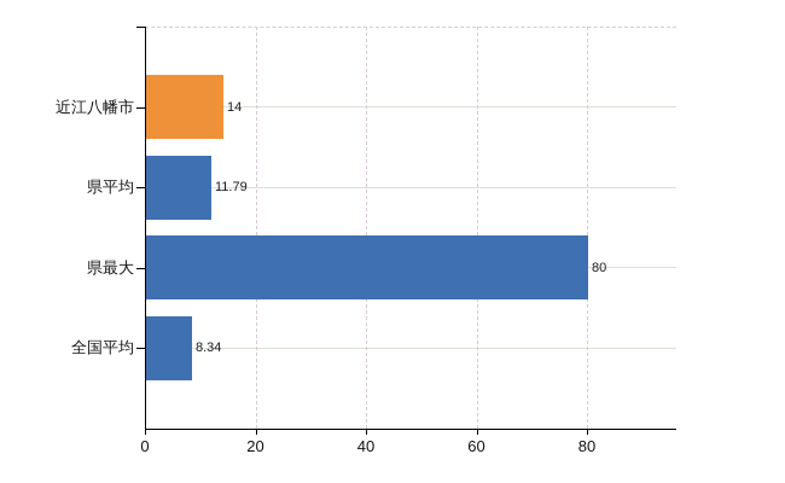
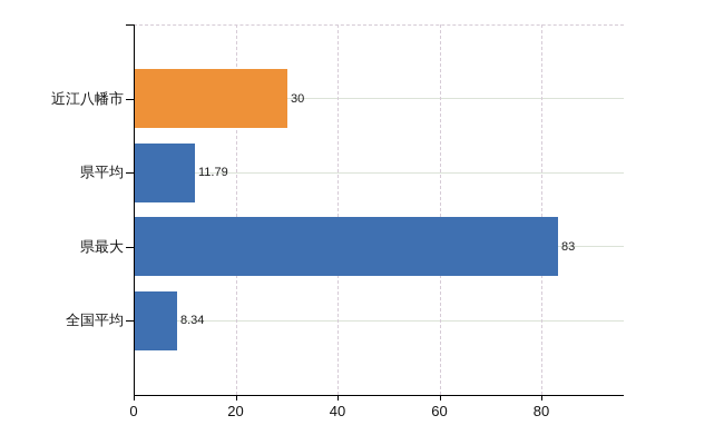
近江八幡市: 14 -> 30
県最大: 80 -> 83
